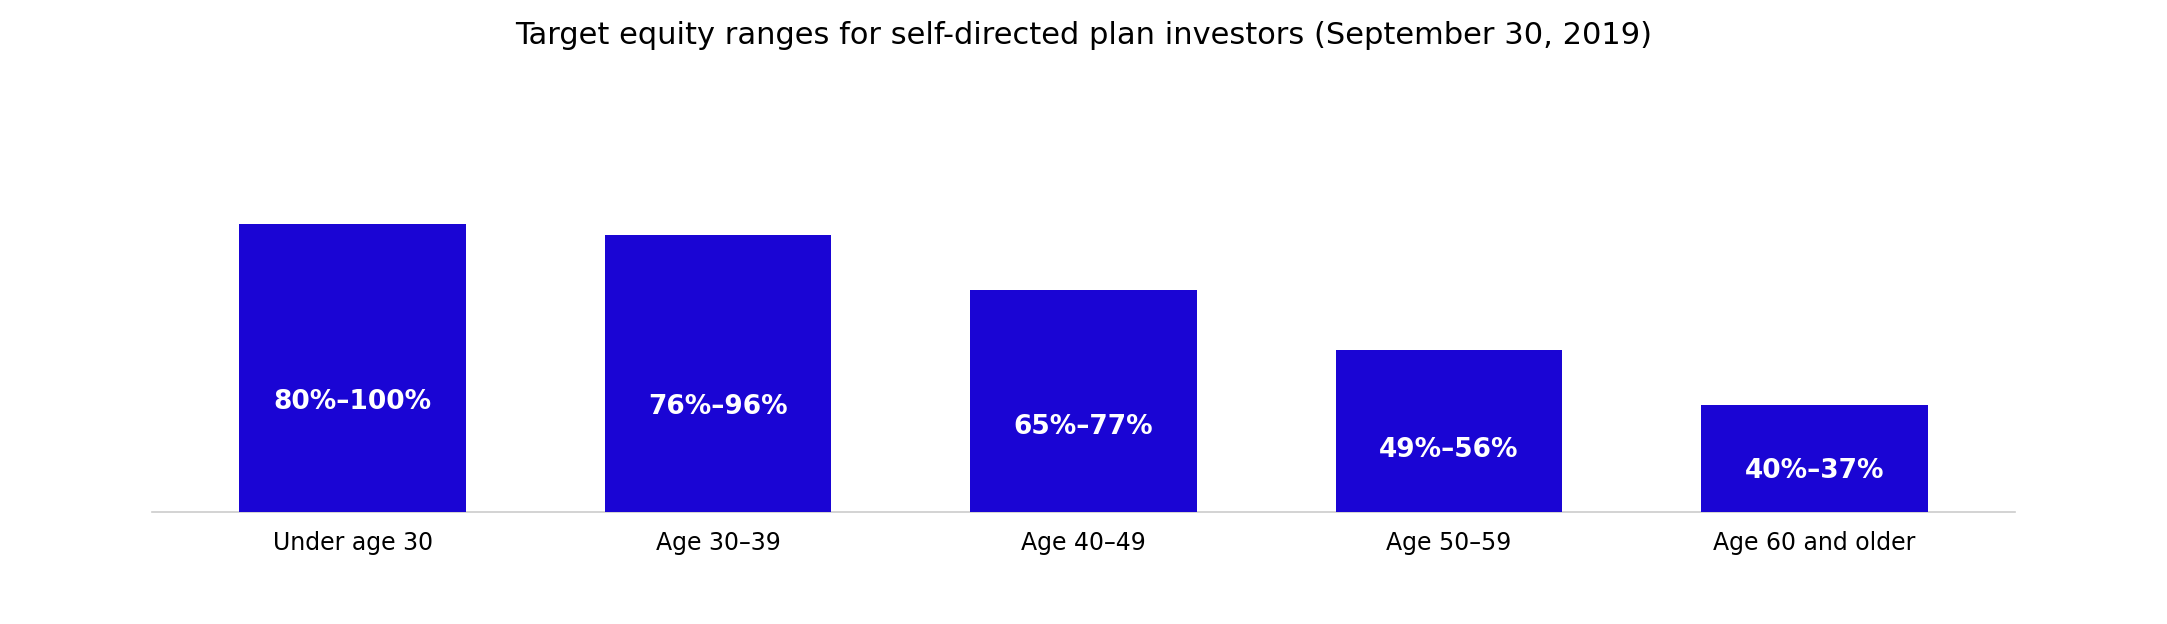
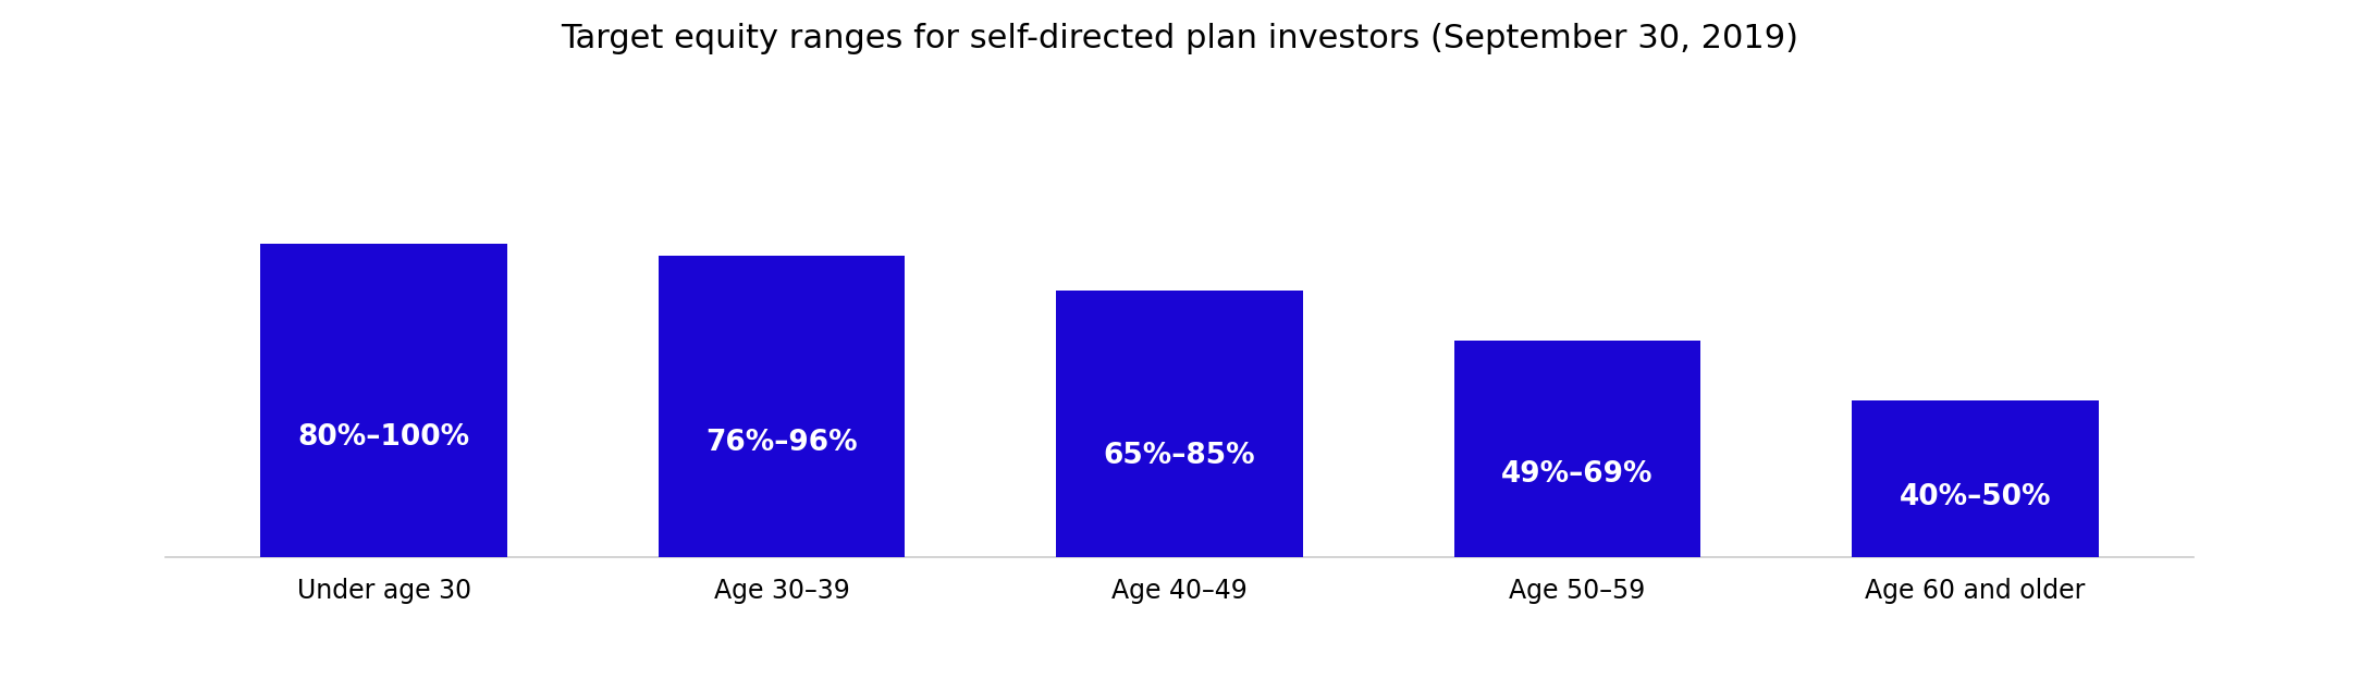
Age 40–49: 77 -> 85
Age 50–59: 56 -> 69
Age 60 and older: 37 -> 50
